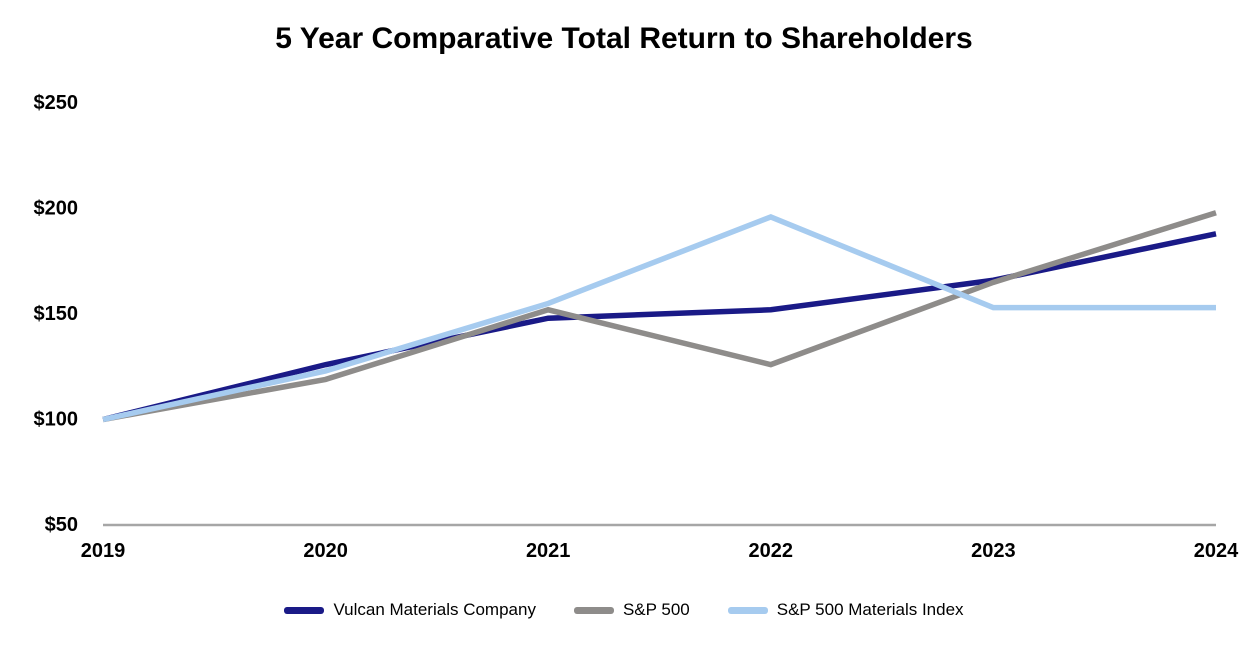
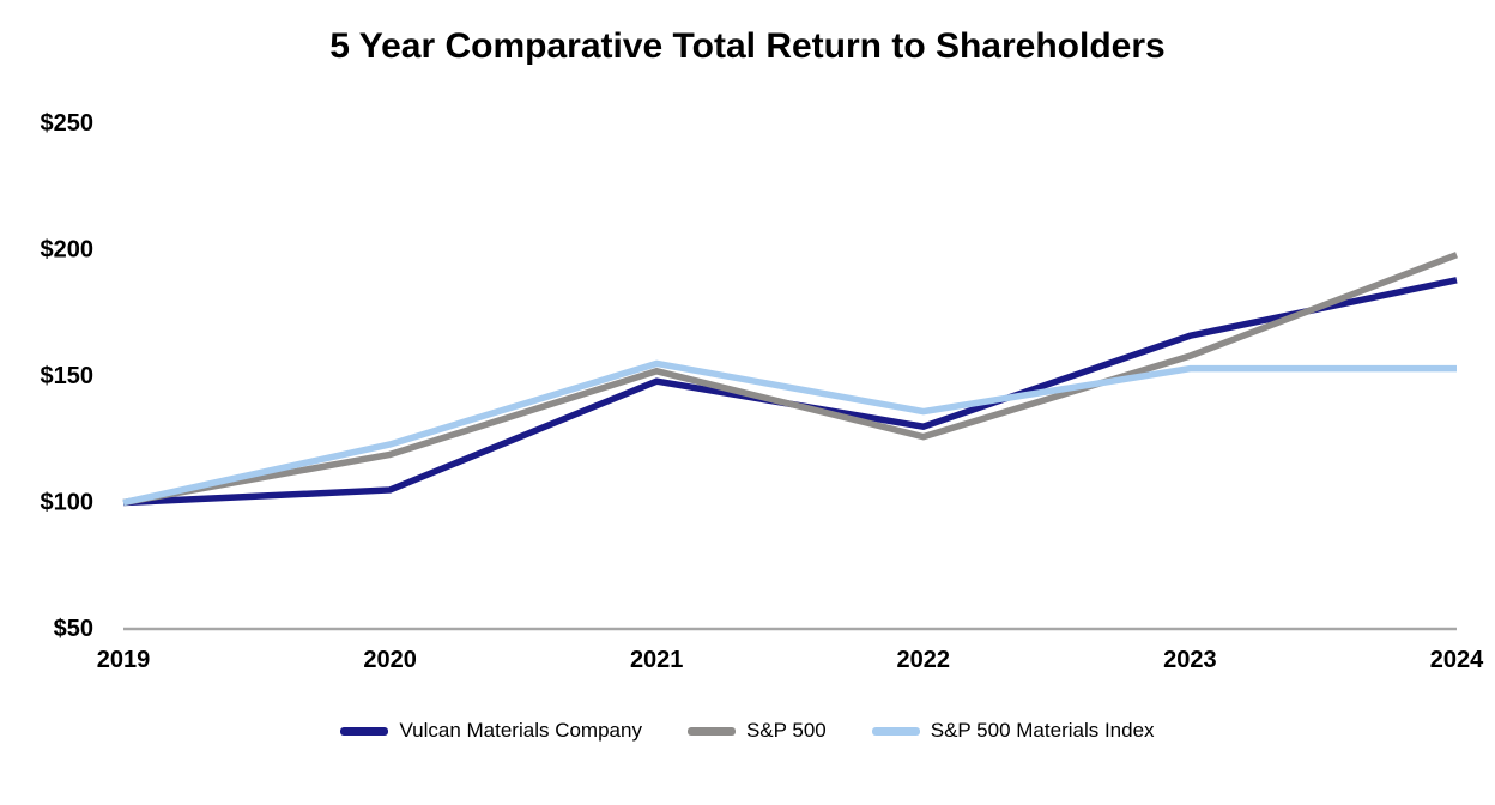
Vulcan Materials Company/2020: $126 -> $105
Vulcan Materials Company/2022: $152 -> $130
S&P 500 Materials Index/2022: $196 -> $136
S&P 500/2023: $165 -> $158
